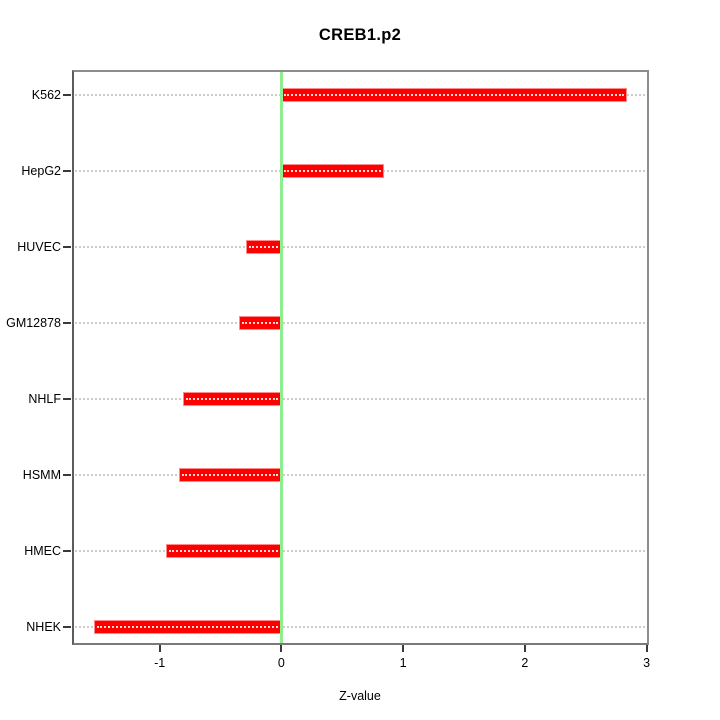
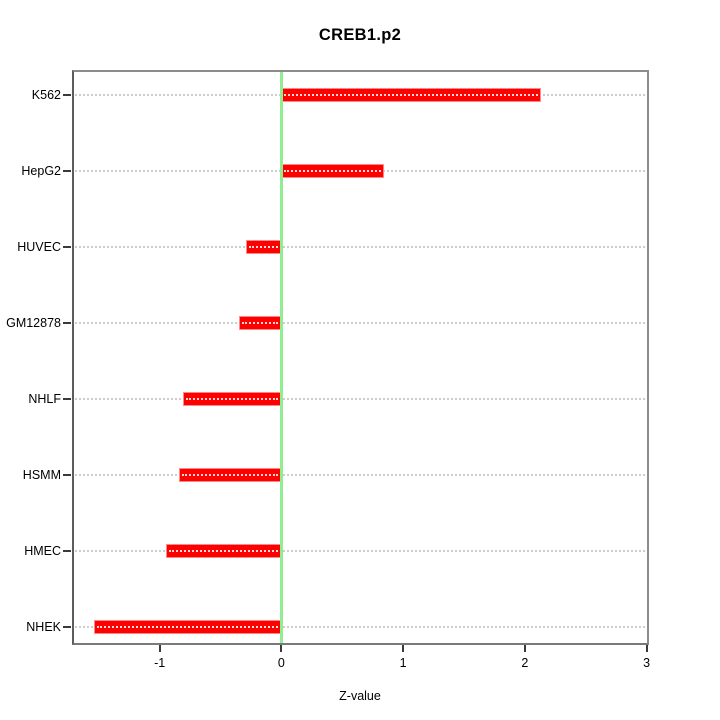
K562: 2.84 -> 2.13
